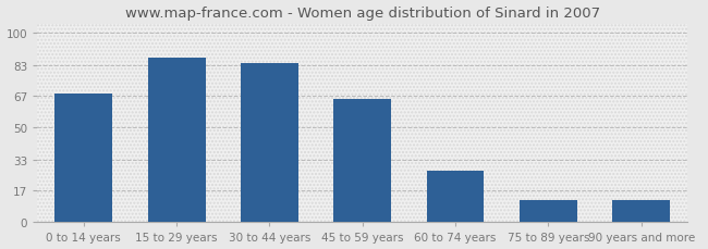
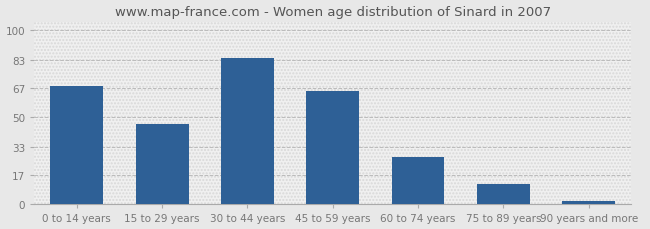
15 to 29 years: 87 -> 46
90 years and more: 12 -> 2
